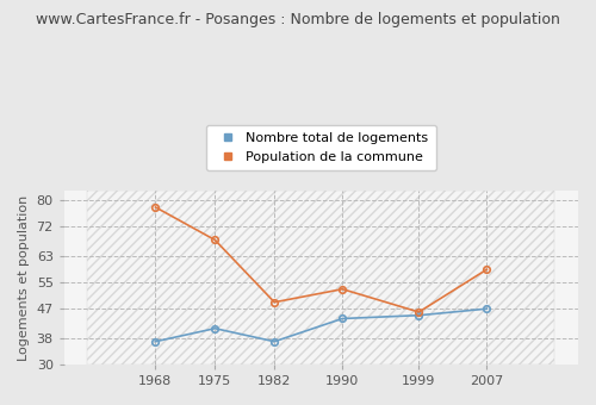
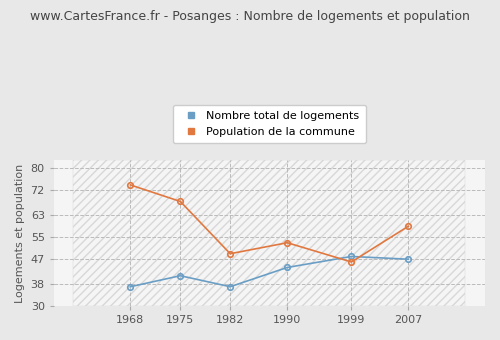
Population de la commune/1968: 78 -> 74
Nombre total de logements/1999: 45 -> 48
